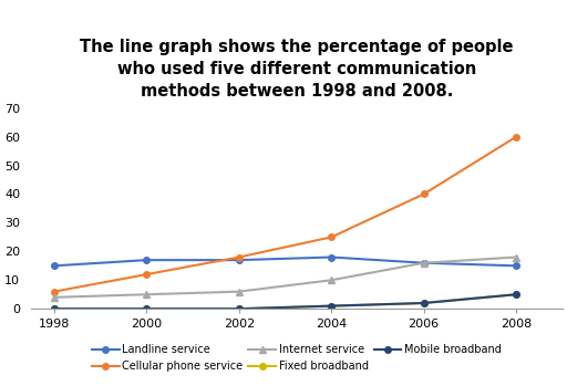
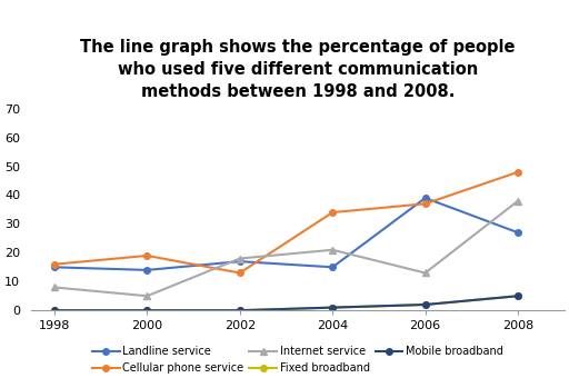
Cellular phone service/1998: 6 -> 16
Internet service/1998: 4 -> 8
Landline service/2000: 17 -> 14
Cellular phone service/2000: 12 -> 19
Cellular phone service/2002: 18 -> 13
Internet service/2002: 6 -> 18
Landline service/2004: 18 -> 15
Cellular phone service/2004: 25 -> 34
Internet service/2004: 10 -> 21
Landline service/2006: 16 -> 39
Cellular phone service/2006: 40 -> 37
Internet service/2006: 16 -> 13
Landline service/2008: 15 -> 27
Cellular phone service/2008: 60 -> 48
Internet service/2008: 18 -> 38
